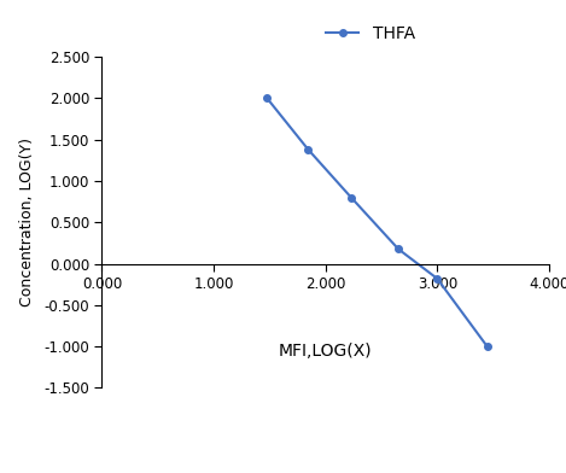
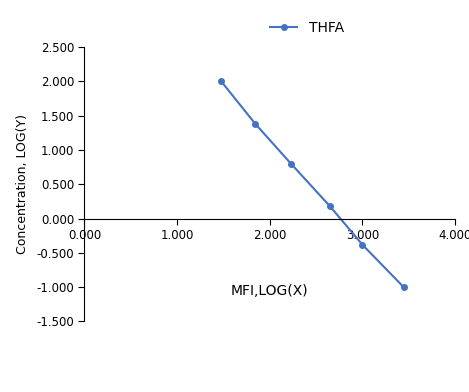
3.000: -0.18 -> -0.38
